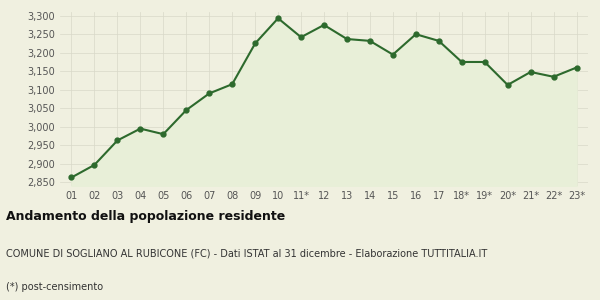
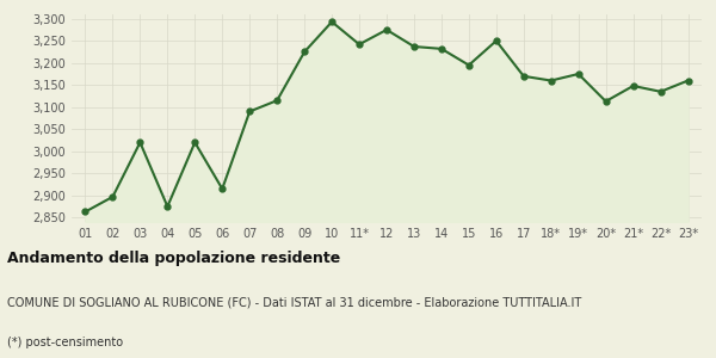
03: 2,963 -> 3,020
04: 2,995 -> 2,875
05: 2,980 -> 3,020
06: 3,045 -> 2,915
17: 3,232 -> 3,170
18*: 3,175 -> 3,160
